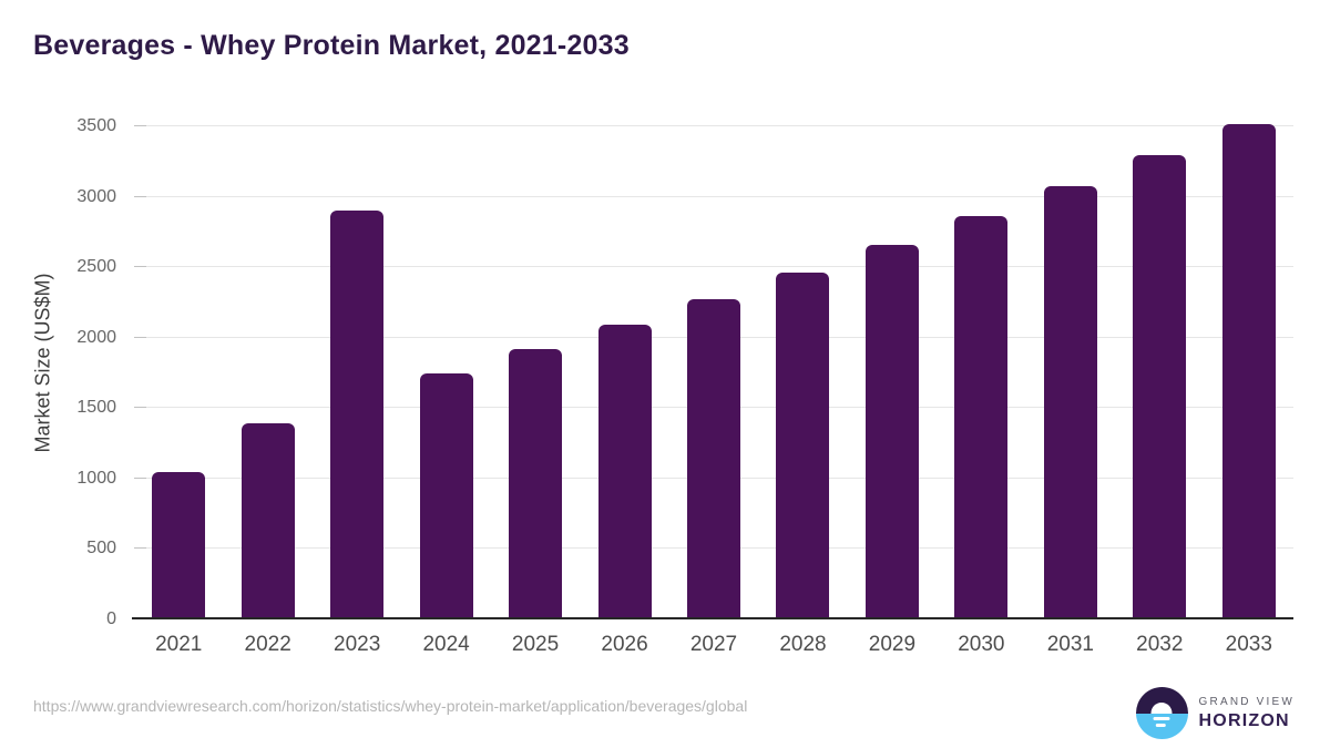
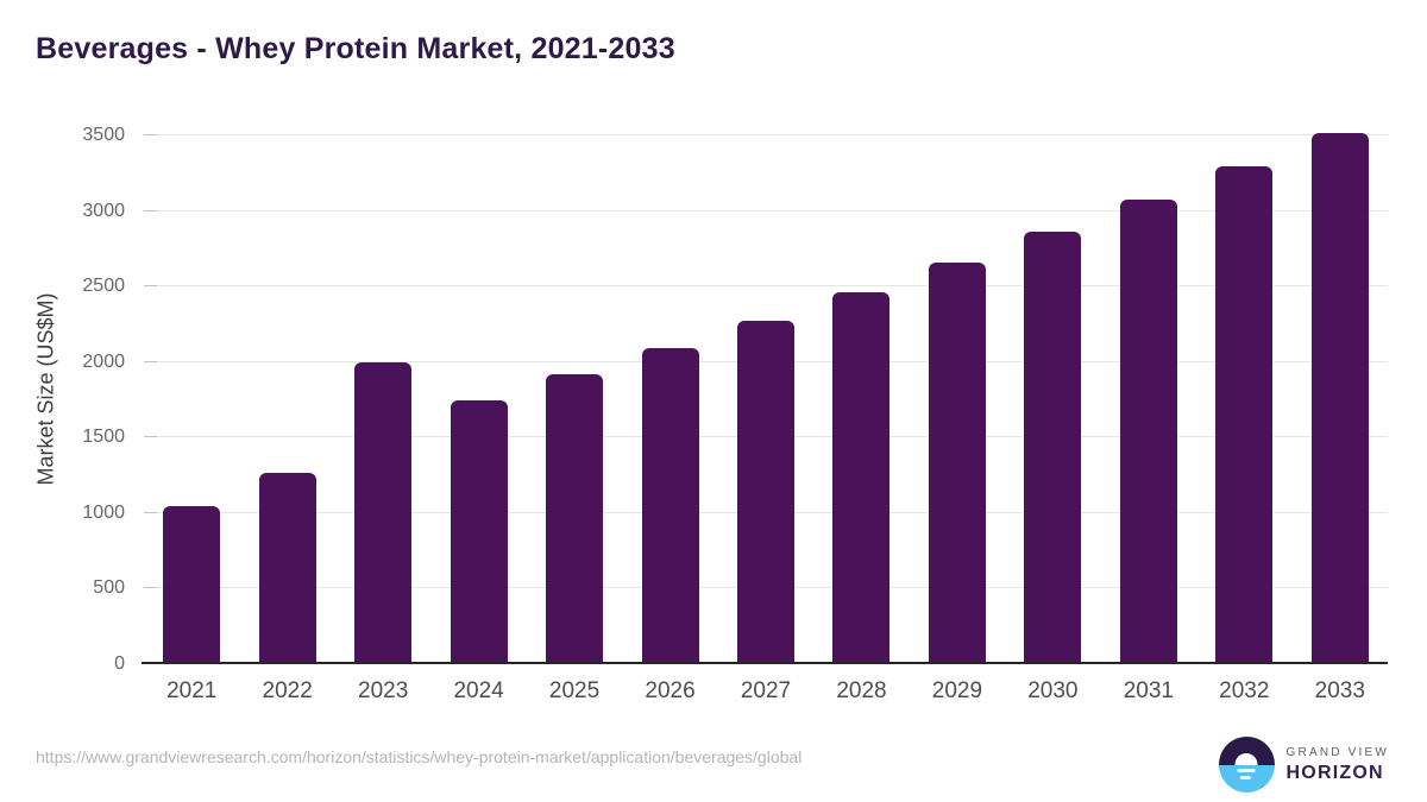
2022: 1390 -> 1260
2023: 2900 -> 2000
